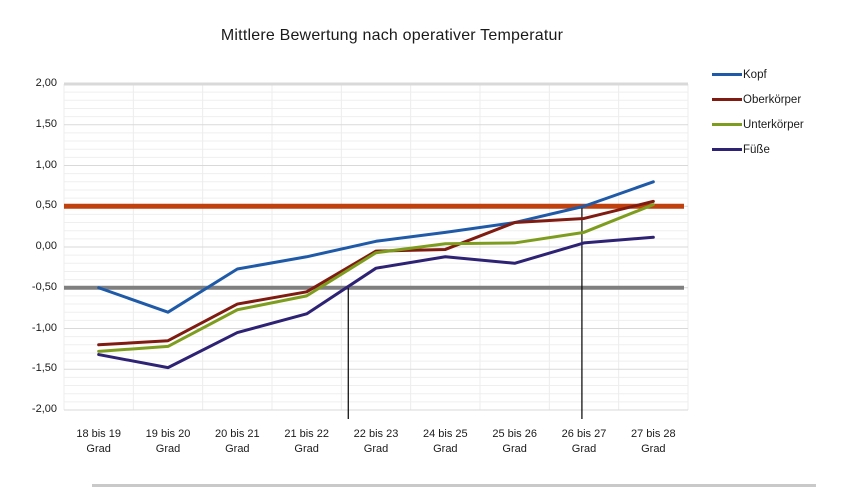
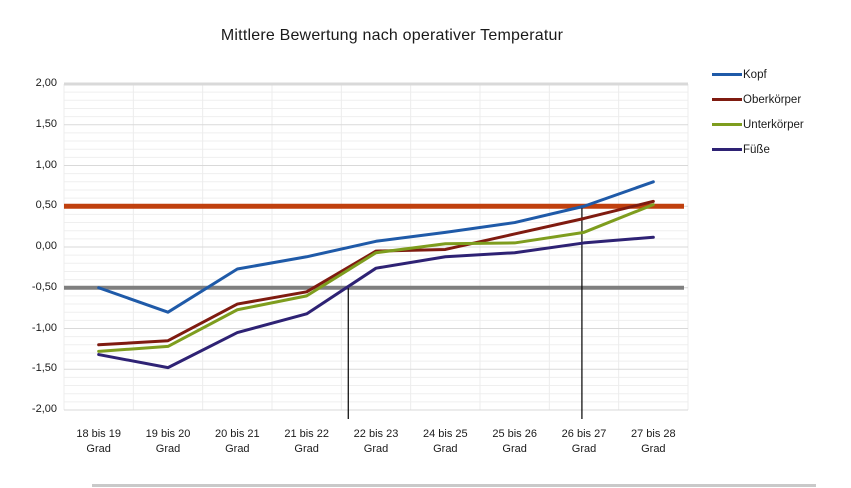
Oberkörper/25 bis 26: 0,3 -> 0,2
Füße/25 bis 26: -0,2 -> -0,1
